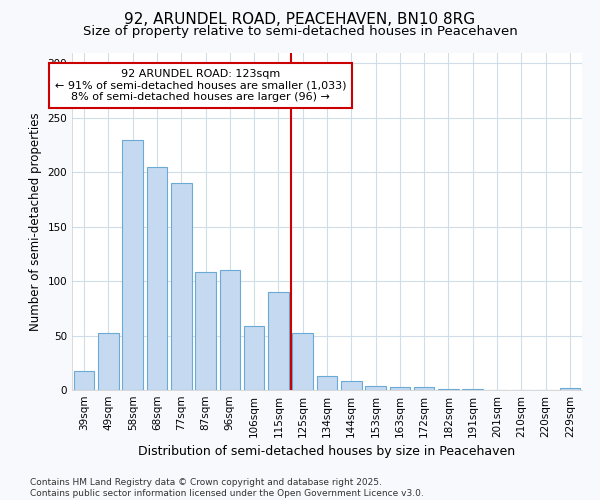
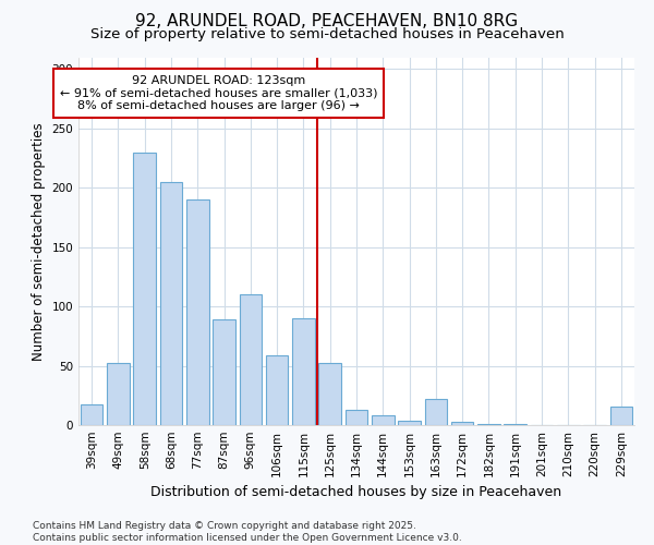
87sqm: 108 -> 89
163sqm: 3 -> 22
229sqm: 2 -> 16
